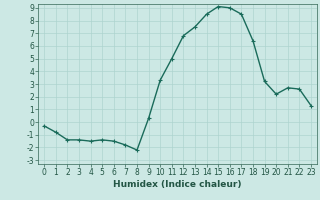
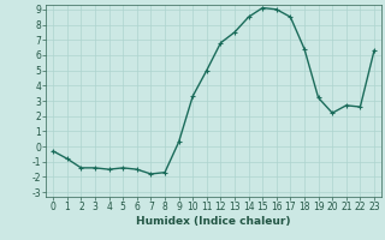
8: -2.2 -> -1.7
23: 1.3 -> 6.3
